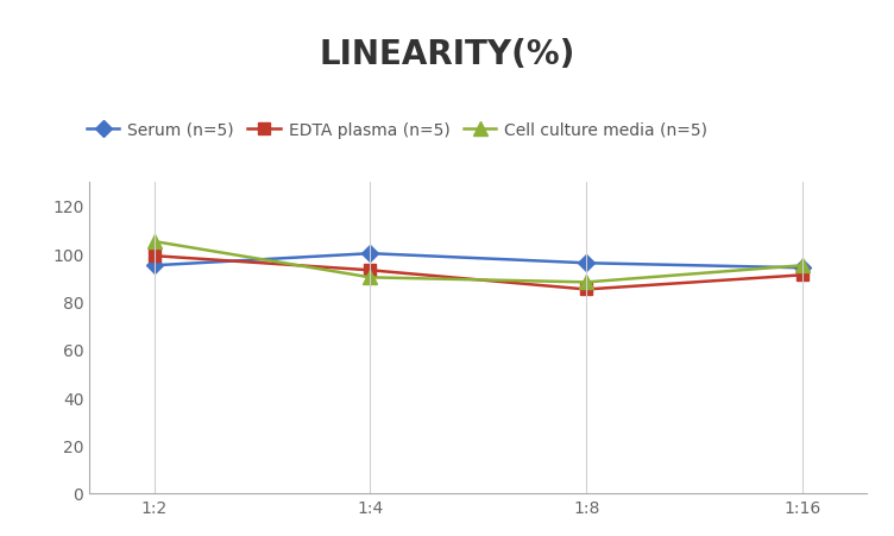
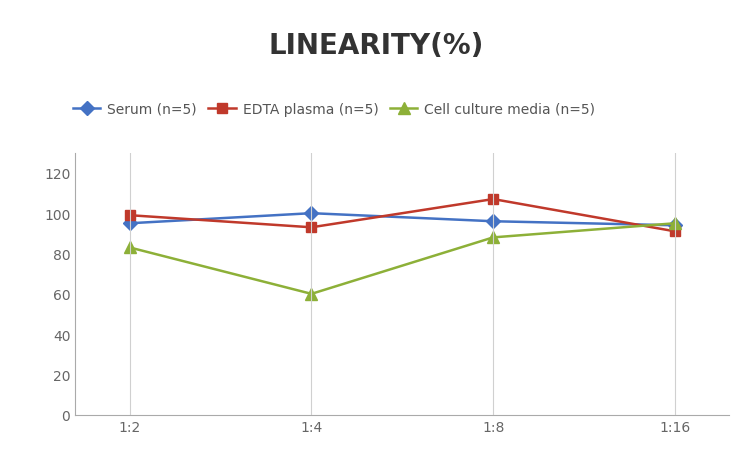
Cell culture media (n=5)/1:2: 105 -> 83
Cell culture media (n=5)/1:4: 90 -> 60
EDTA plasma (n=5)/1:8: 85 -> 107
